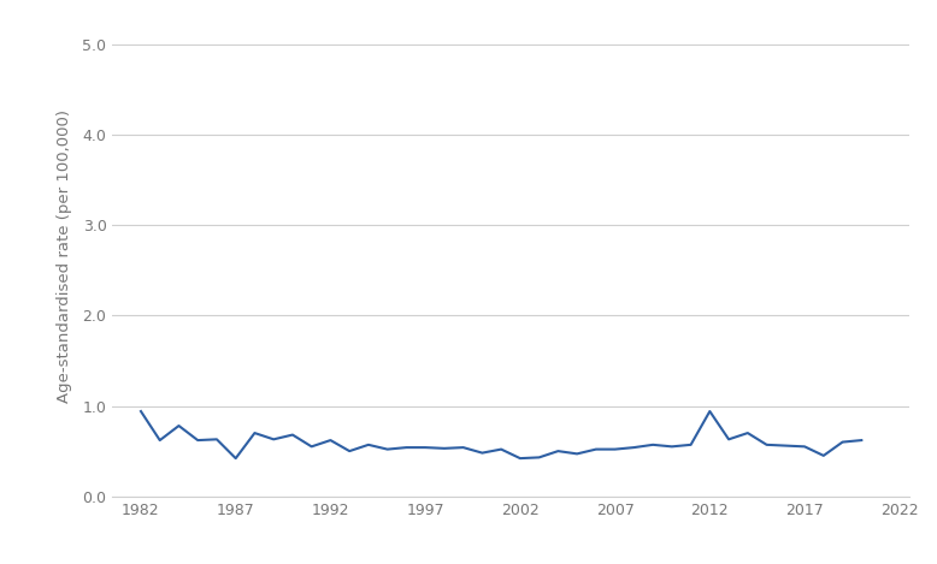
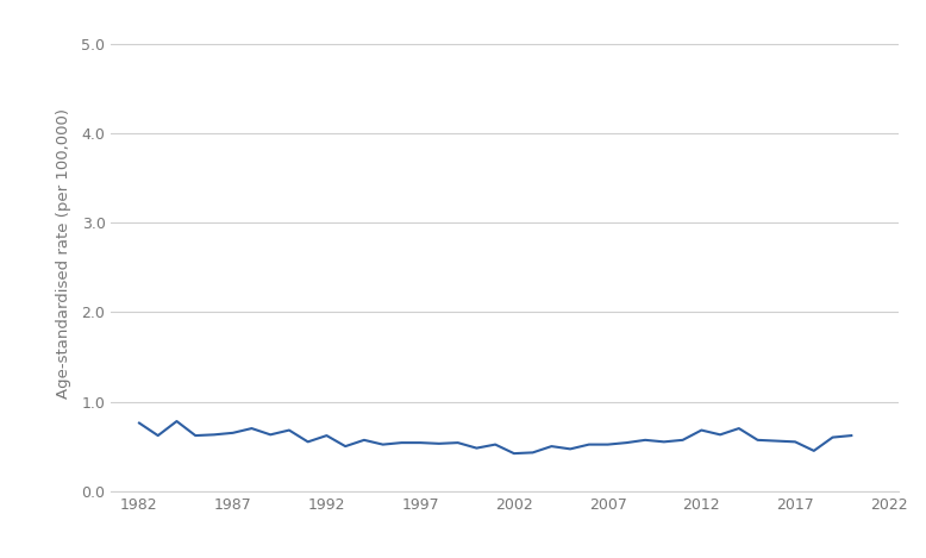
1982: 0.94 -> 0.76
1987: 0.42 -> 0.65
2012: 0.94 -> 0.68
